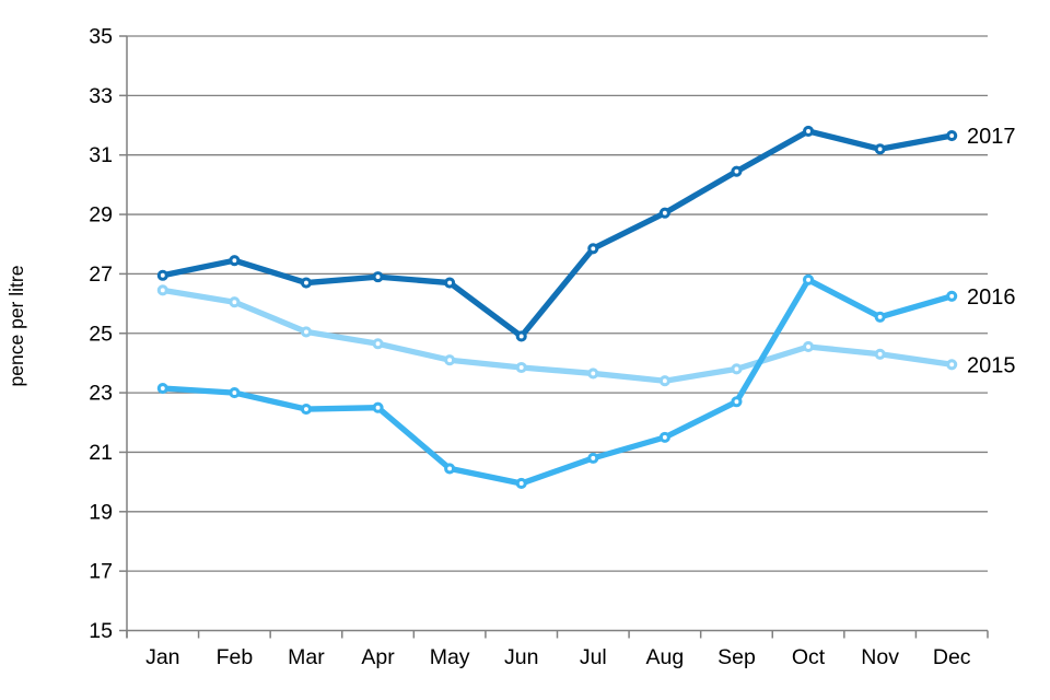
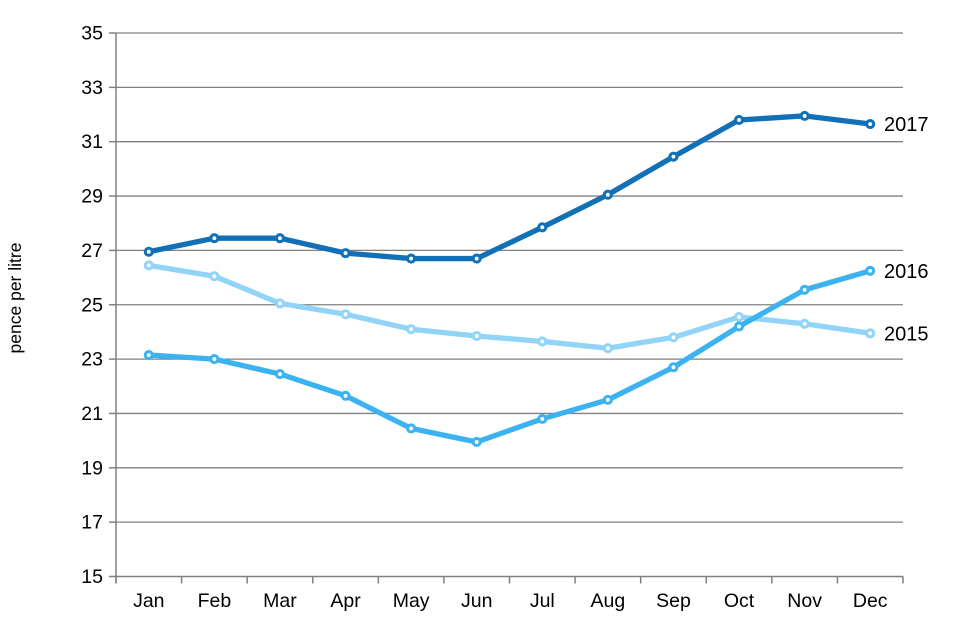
2017/Mar: 26.7 -> 27.4
2016/Apr: 22.5 -> 21.6
2017/Jun: 24.9 -> 26.7
2016/Oct: 26.8 -> 24.2
2017/Nov: 31.2 -> 31.9
